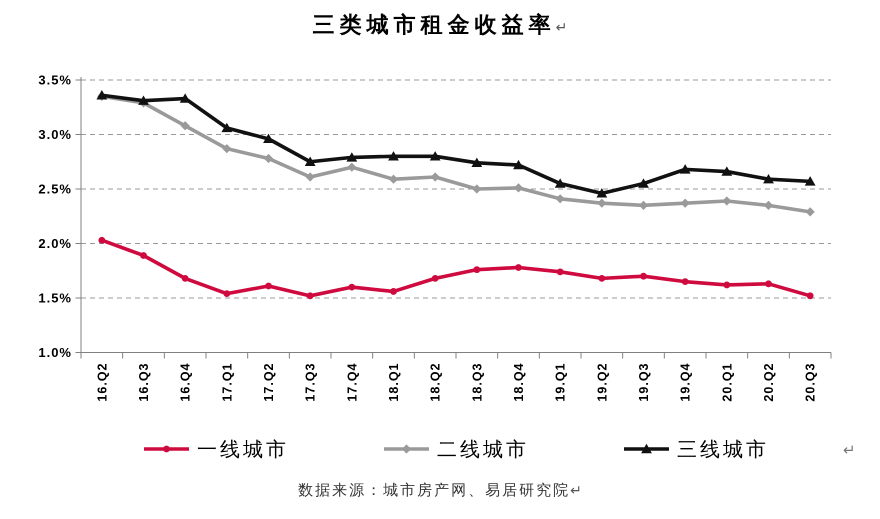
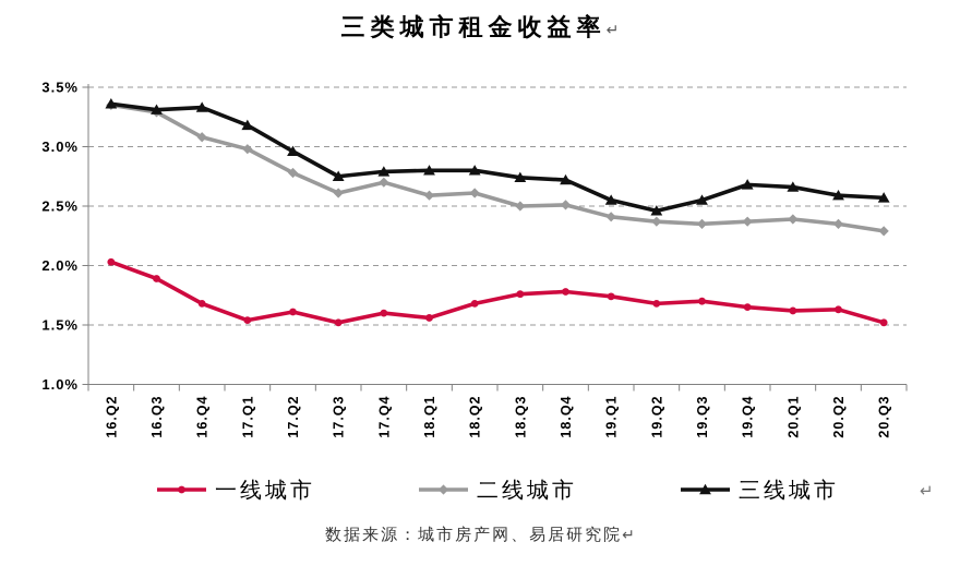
二线城市/17.Q1: 2.87% -> 2.98%
三线城市/17.Q1: 3.06% -> 3.18%
